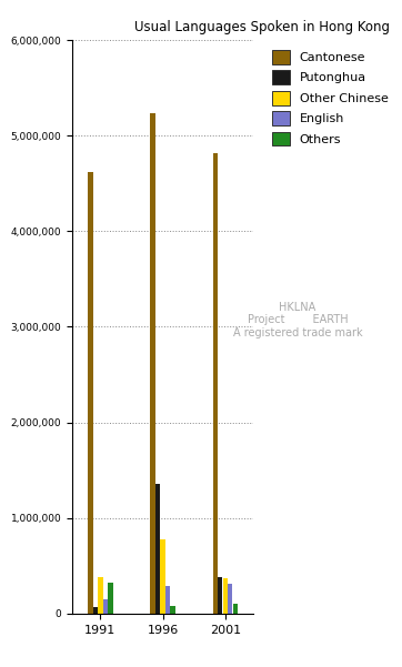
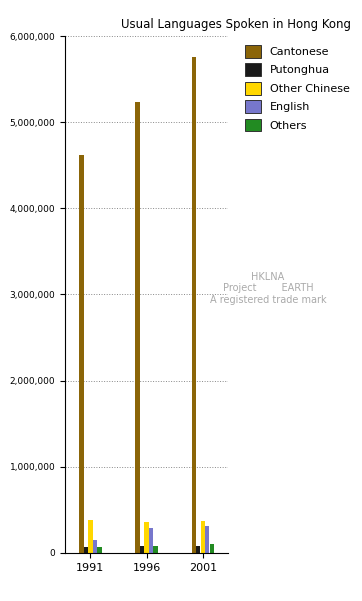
Others/1991: 320,000 -> 60,000
Putonghua/1996: 1,360,000 -> 80,000
Other Chinese/1996: 780,000 -> 360,000
Cantonese/2001: 4,820,000 -> 5,760,000
Putonghua/2001: 380,000 -> 80,000
